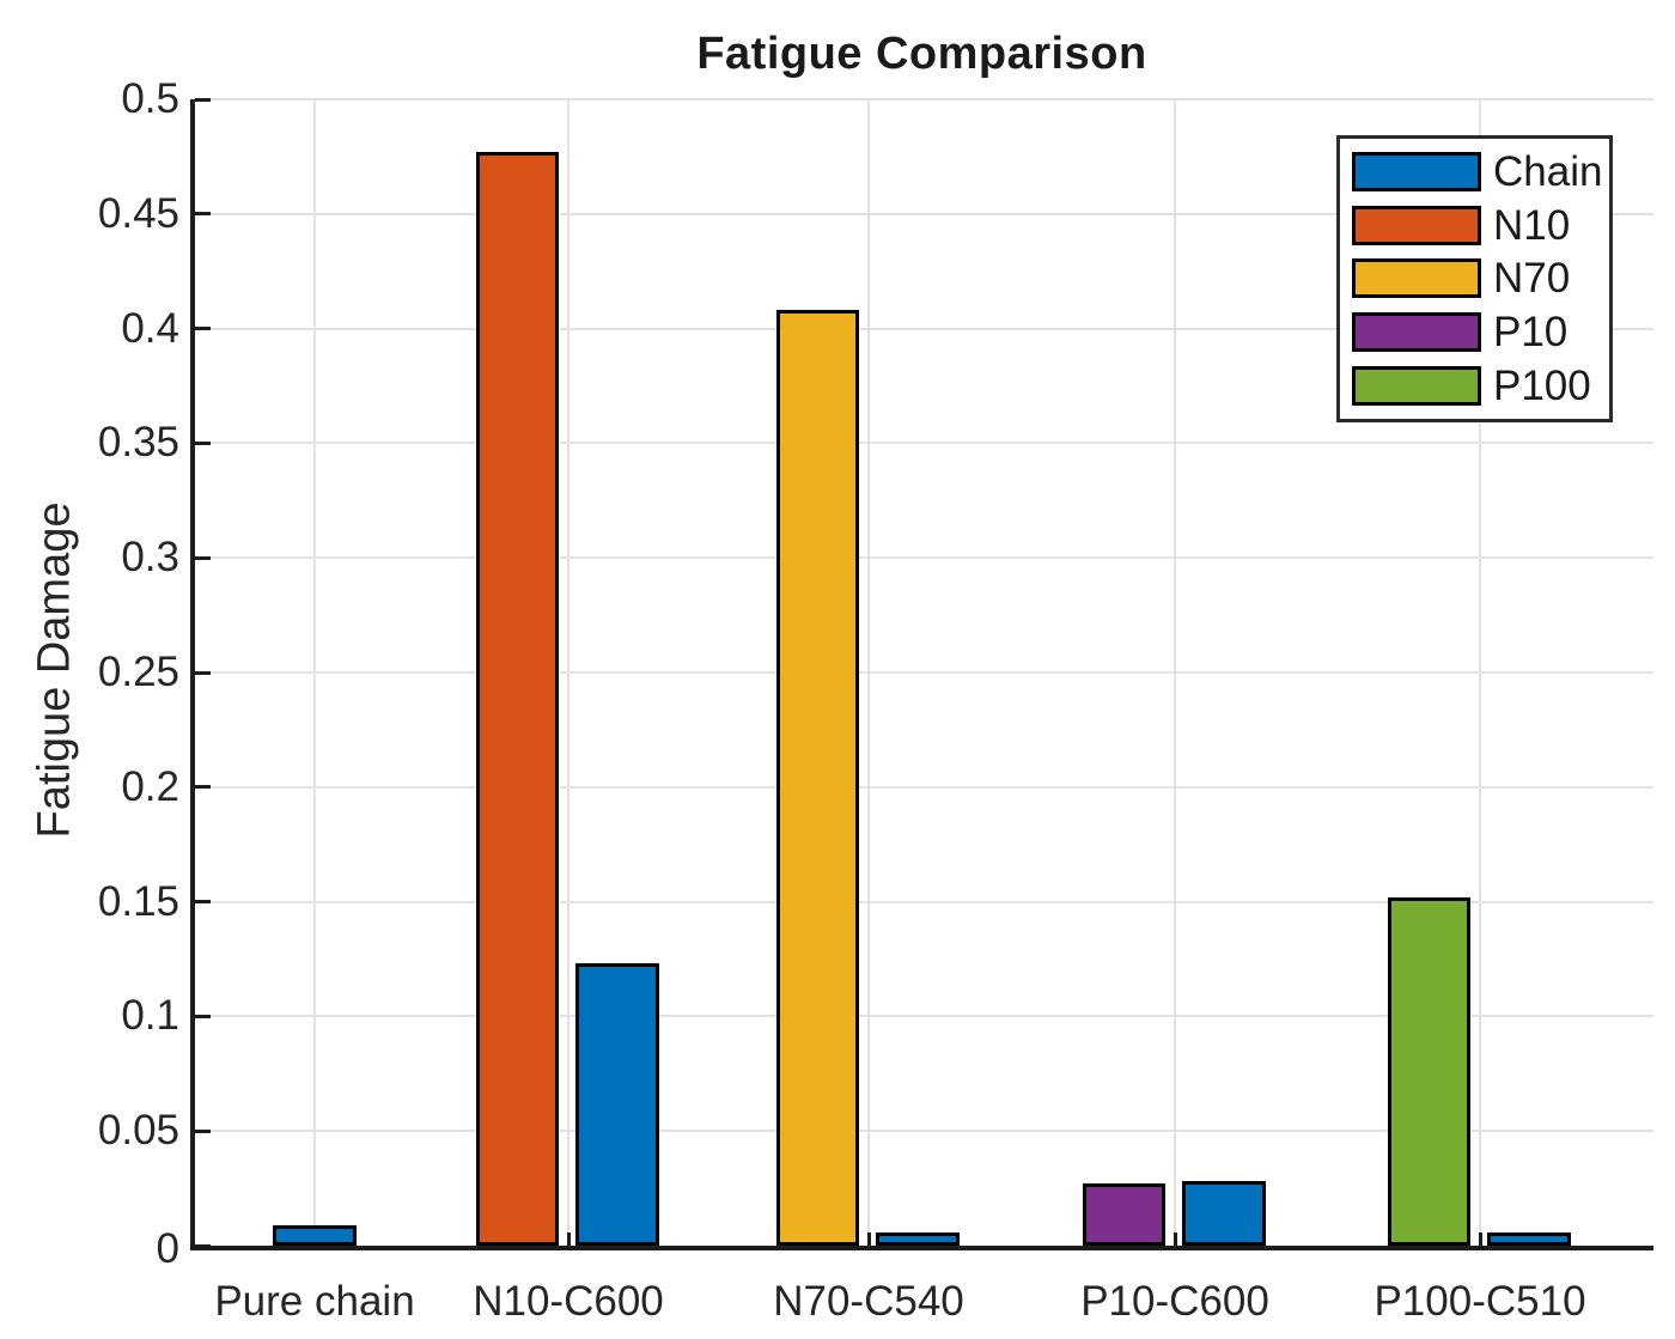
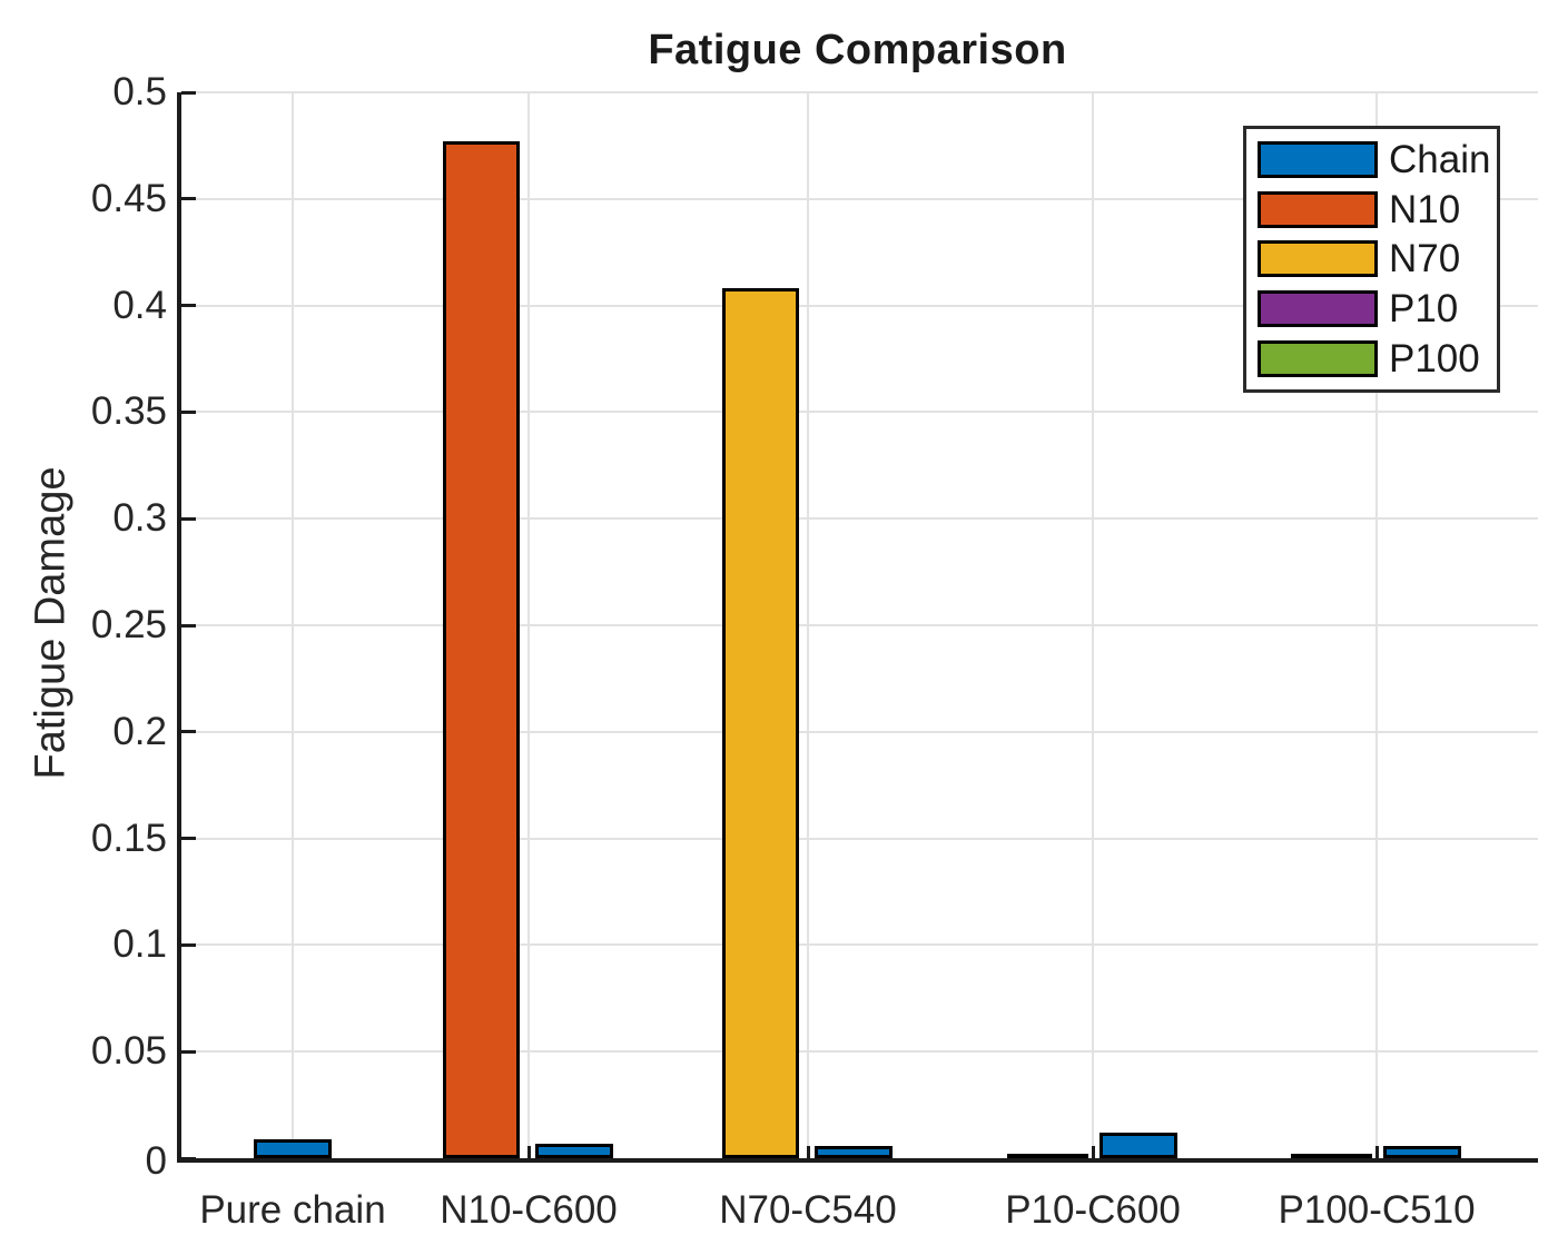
Chain/N10-C600: 0.123 -> 0.007
Chain/P10-C600: 0.028 -> 0.012
P10/P10-C600: 0.027 -> 0.001
P100/P100-C510: 0.152 -> 0.001
